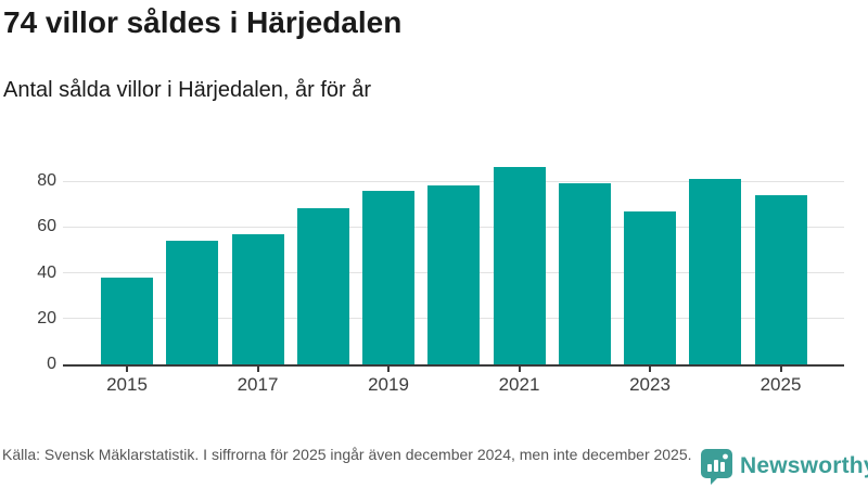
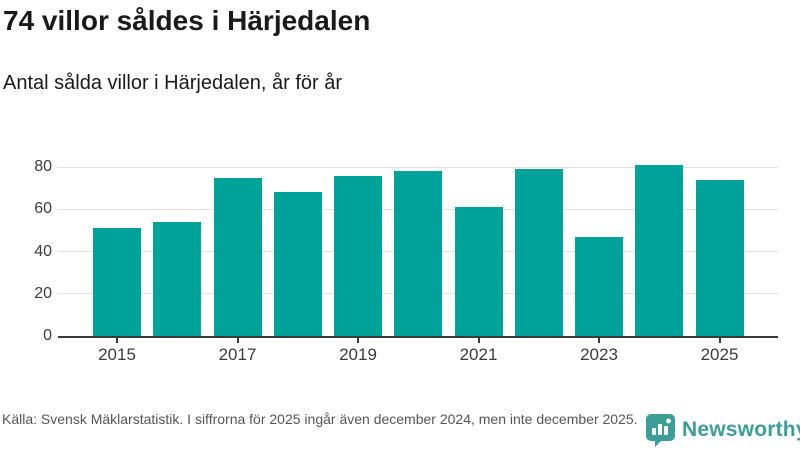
2015: 38 -> 51
2017: 57 -> 75
2021: 86 -> 61
2023: 67 -> 47
